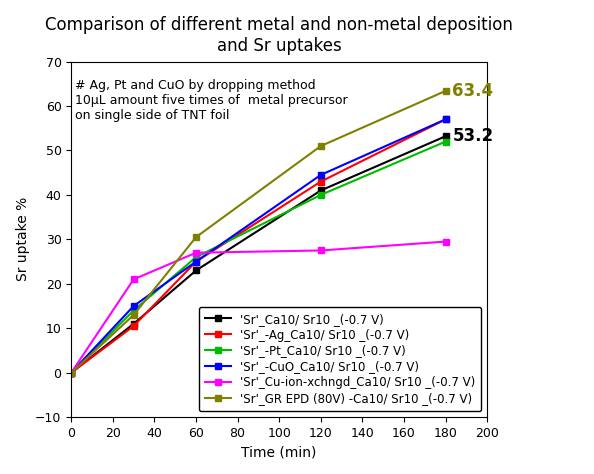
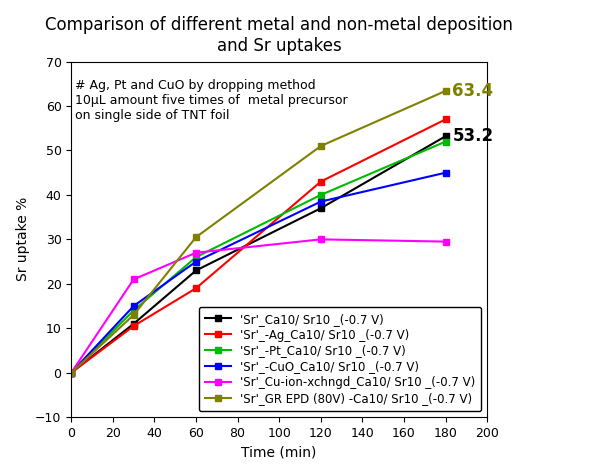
'Sr'_-Ag_Ca10/ Sr10 _(-0.7 V)/60: 25.0 -> 19.0
'Sr'_Ca10/ Sr10 _(-0.7 V)/120: 41.0 -> 37.0
'Sr'_-CuO_Ca10/ Sr10 _(-0.7 V)/120: 44.5 -> 38.5
'Sr'_Cu-ion-xchngd_Ca10/ Sr10 _(-0.7 V)/120: 27.5 -> 30.0
'Sr'_-CuO_Ca10/ Sr10 _(-0.7 V)/180: 57.0 -> 45.0
